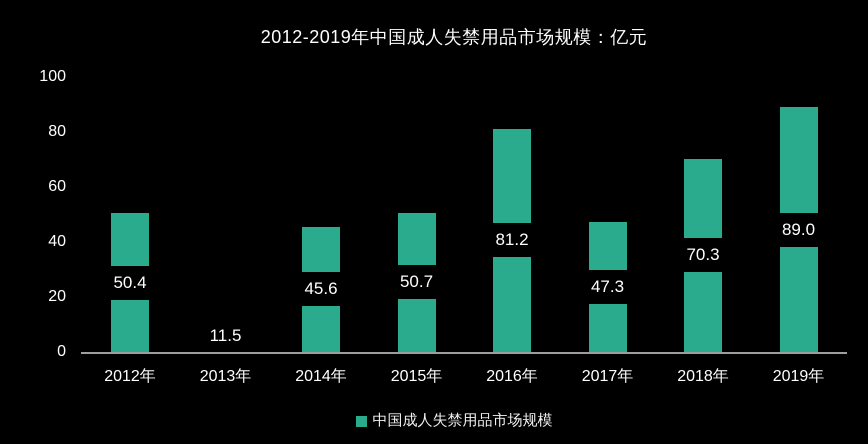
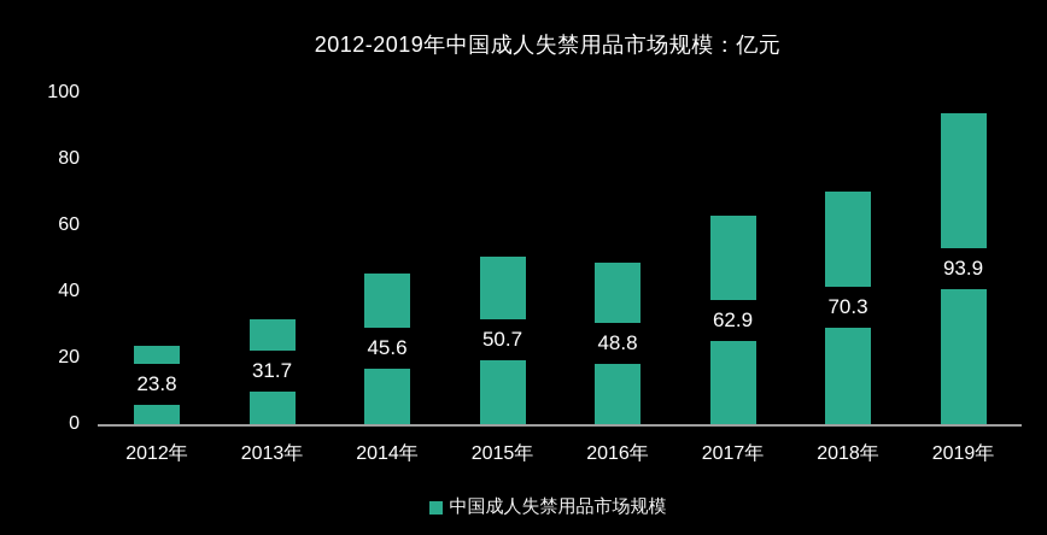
2012年: 50.4 -> 23.8
2013年: 11.5 -> 31.7
2016年: 81.2 -> 48.8
2017年: 47.3 -> 62.9
2019年: 89.0 -> 93.9
